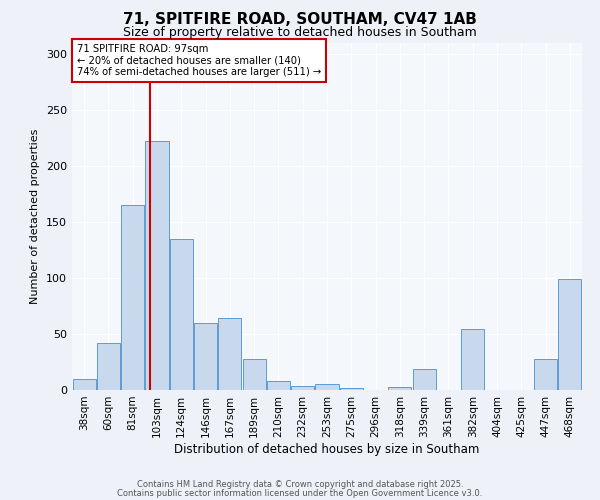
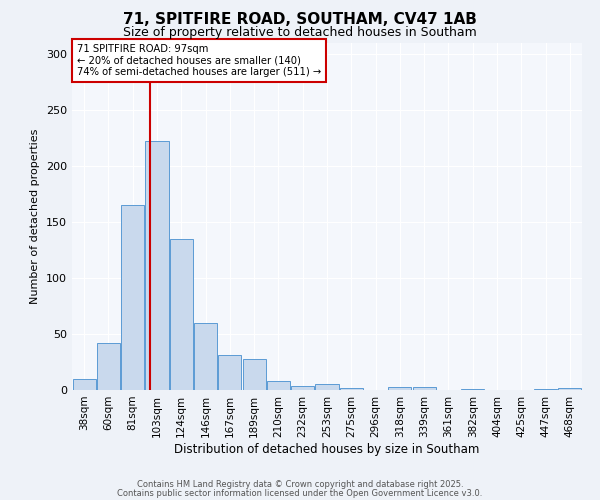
167sqm: 64 -> 31
339sqm: 19 -> 3
382sqm: 54 -> 1
447sqm: 28 -> 1
468sqm: 99 -> 2
